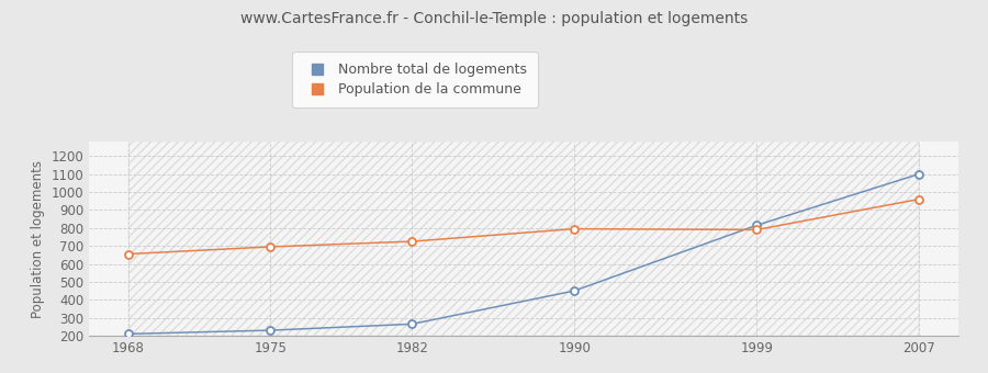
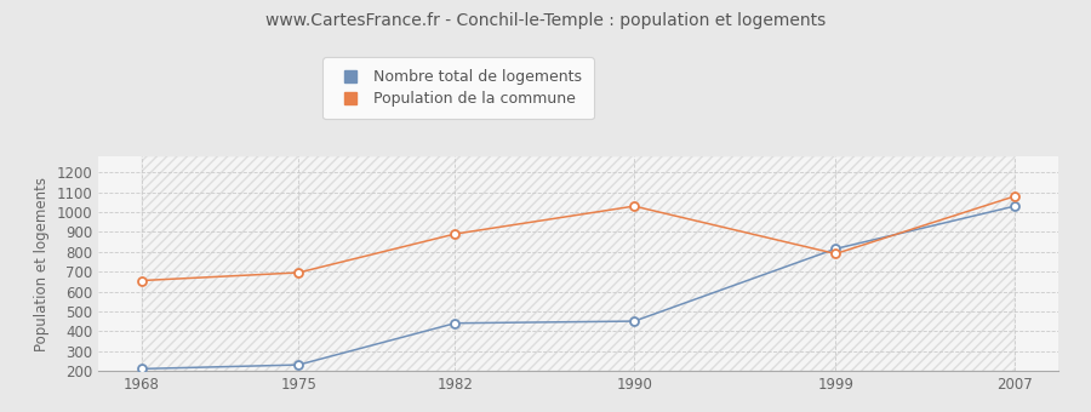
Nombre total de logements/1982: 260 -> 440
Population de la commune/1982: 720 -> 890
Population de la commune/1990: 800 -> 1030
Nombre total de logements/2007: 1100 -> 1030
Population de la commune/2007: 960 -> 1080
